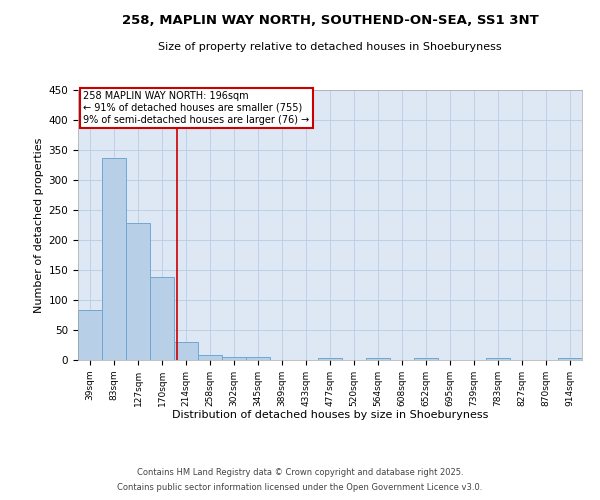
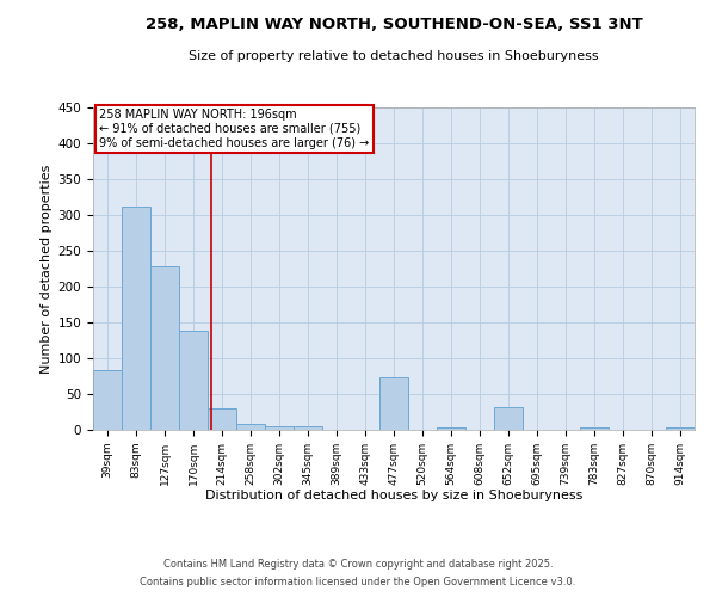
83sqm: 336 -> 312
477sqm: 3 -> 74
652sqm: 3 -> 32
